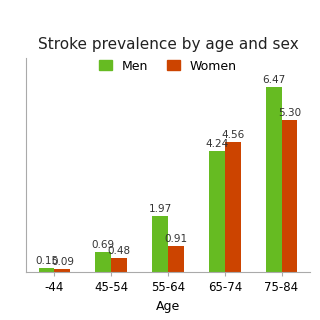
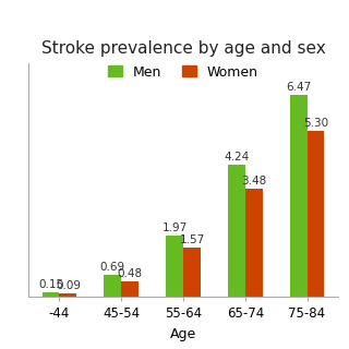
Women/55-64: 0.91 -> 1.57
Women/65-74: 4.56 -> 3.48
